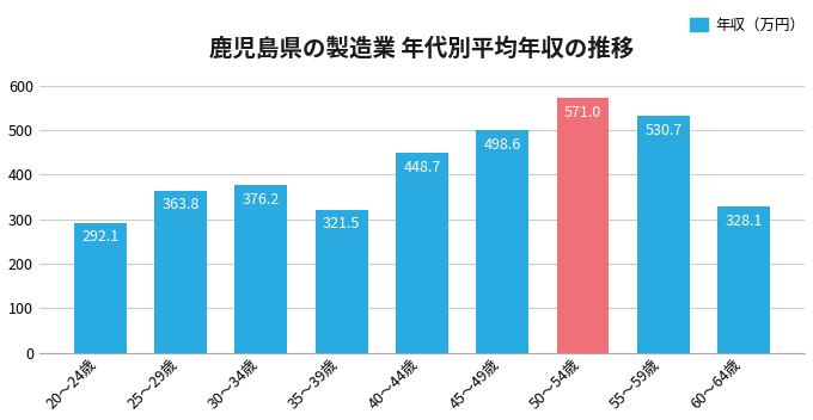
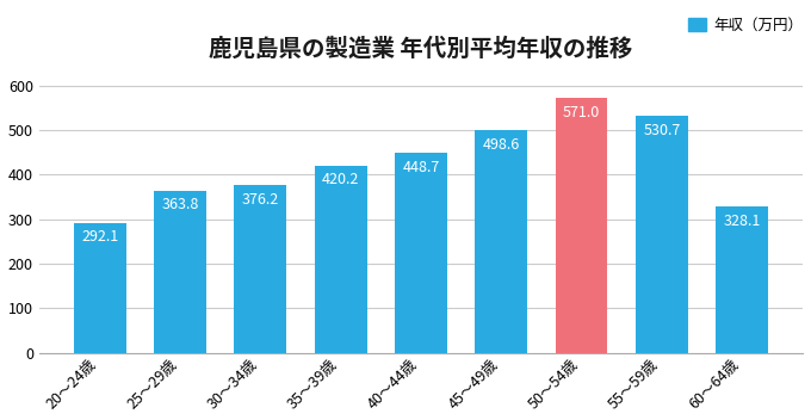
35〜39歳: 321.5 -> 420.2
